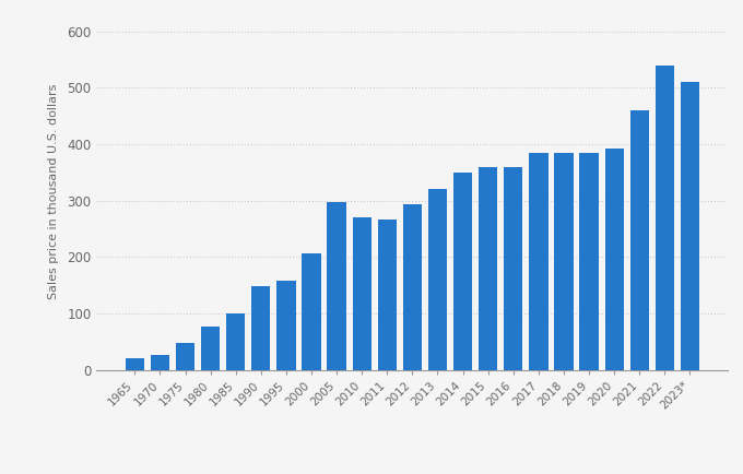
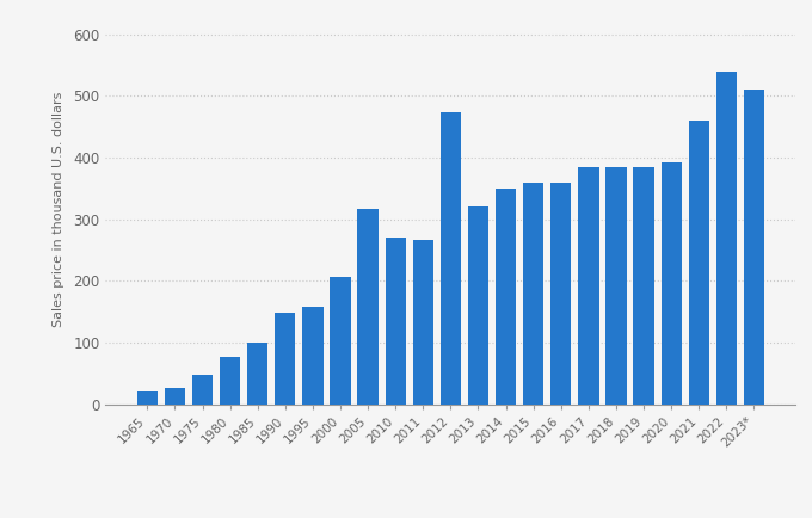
2005: 297 -> 316
2012: 293 -> 474
